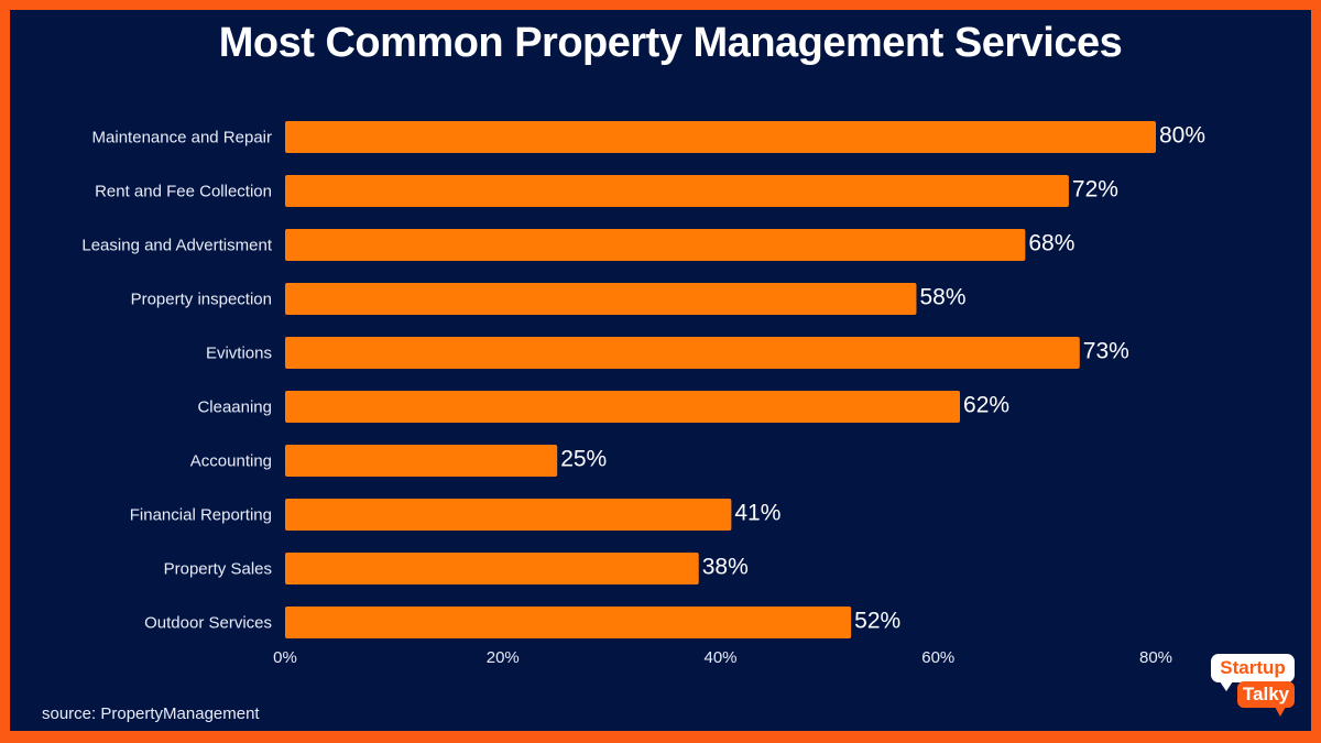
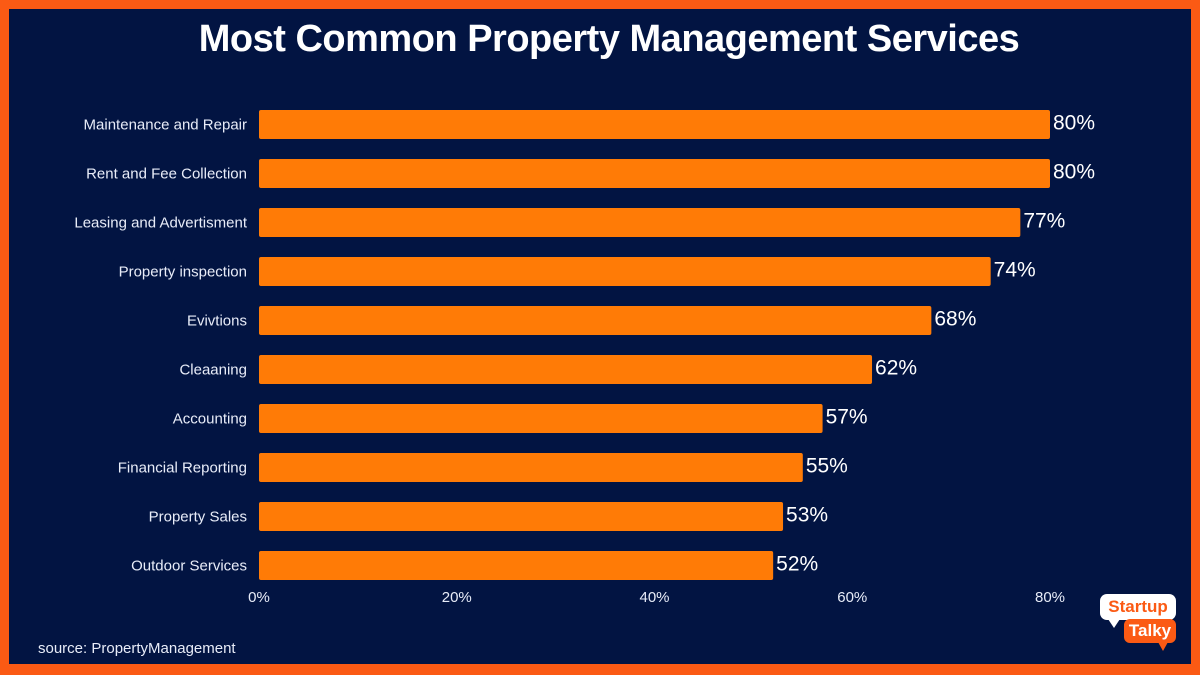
Rent and Fee Collection: 72% -> 80%
Leasing and Advertisment: 68% -> 77%
Property inspection: 58% -> 74%
Evivtions: 73% -> 68%
Accounting: 25% -> 57%
Financial Reporting: 41% -> 55%
Property Sales: 38% -> 53%
